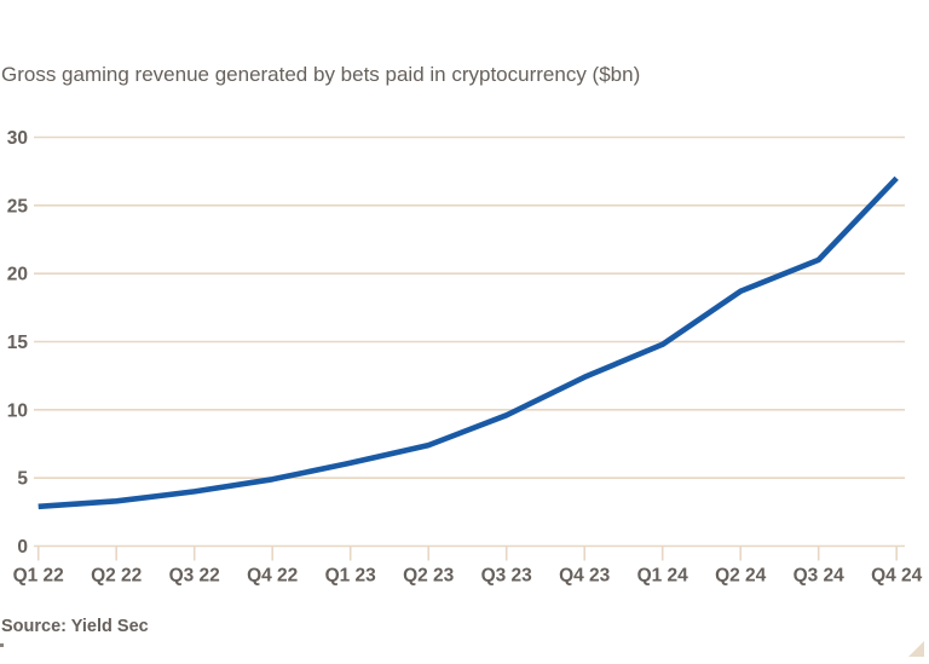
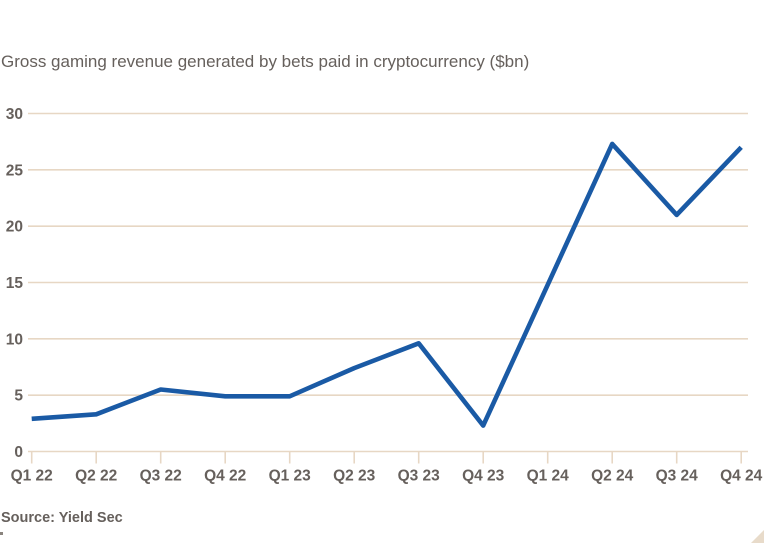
Q3 22: 4.0 -> 5.5
Q1 23: 6.1 -> 4.9
Q4 23: 12.4 -> 2.3
Q2 24: 18.7 -> 27.3
